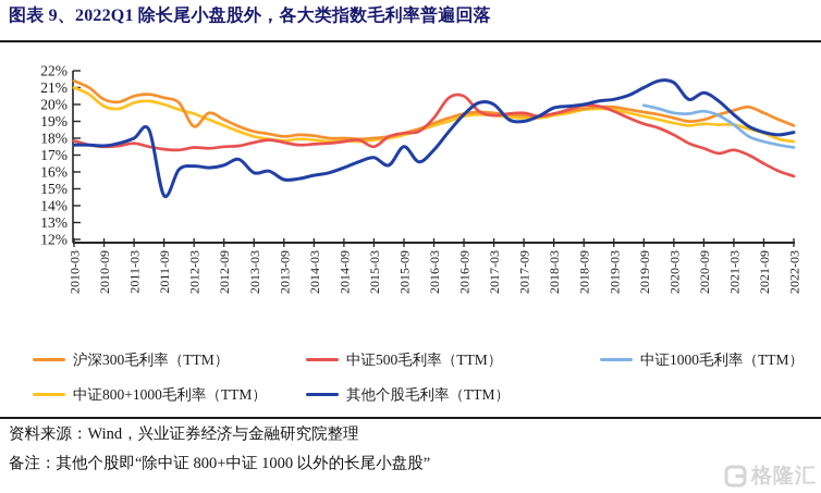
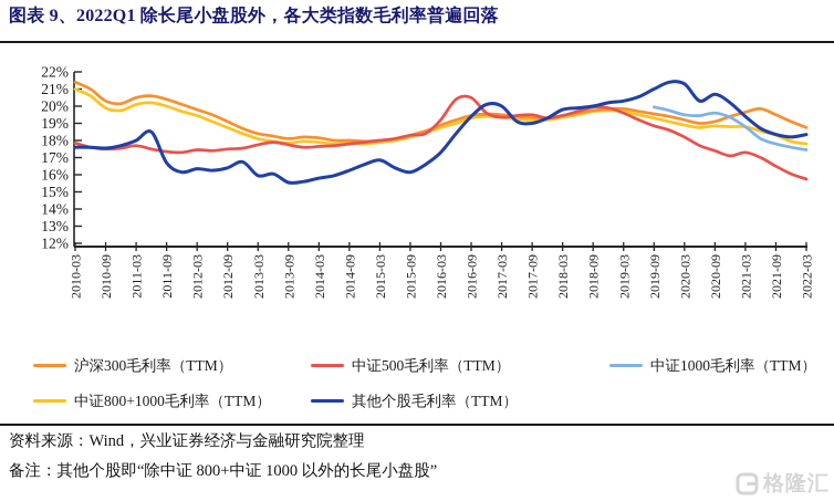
其他个股毛利率（TTM）/2011-09: 14.6% -> 16.7%
沪深300毛利率（TTM）/2012-03: 18.7% -> 19.8%
中证500毛利率（TTM）/2015-03: 17.5% -> 18.0%
其他个股毛利率（TTM）/2015-09: 17.5% -> 16.1%
